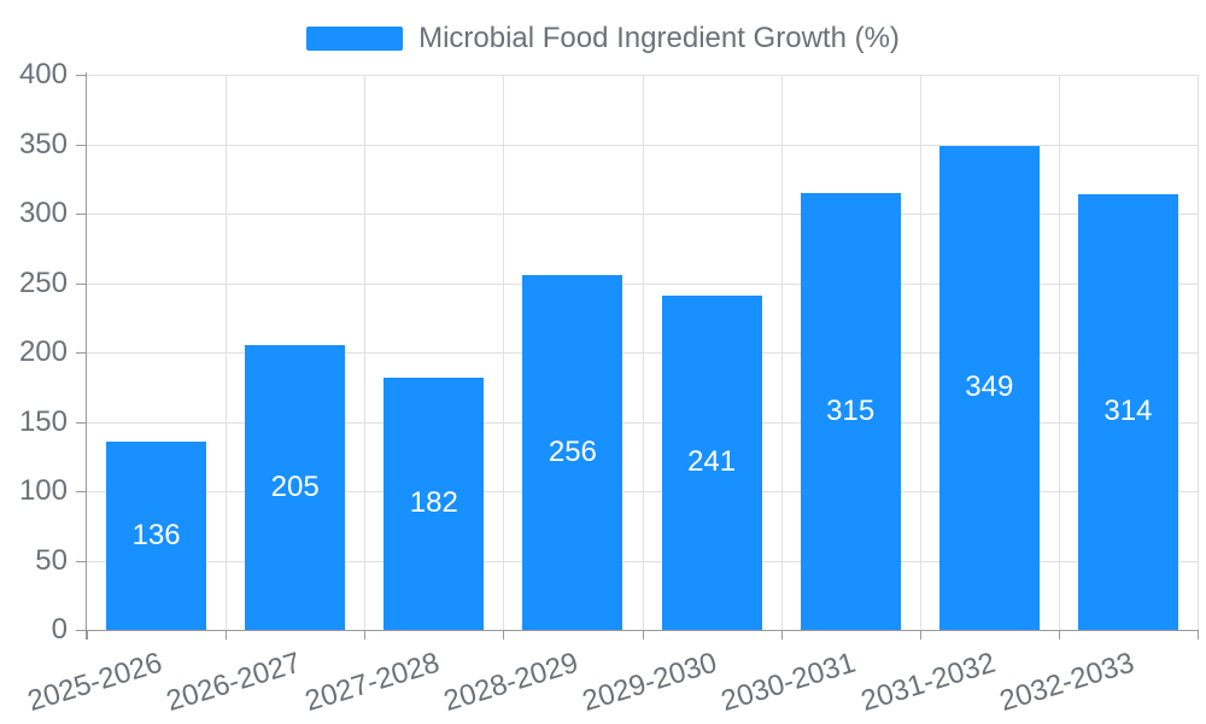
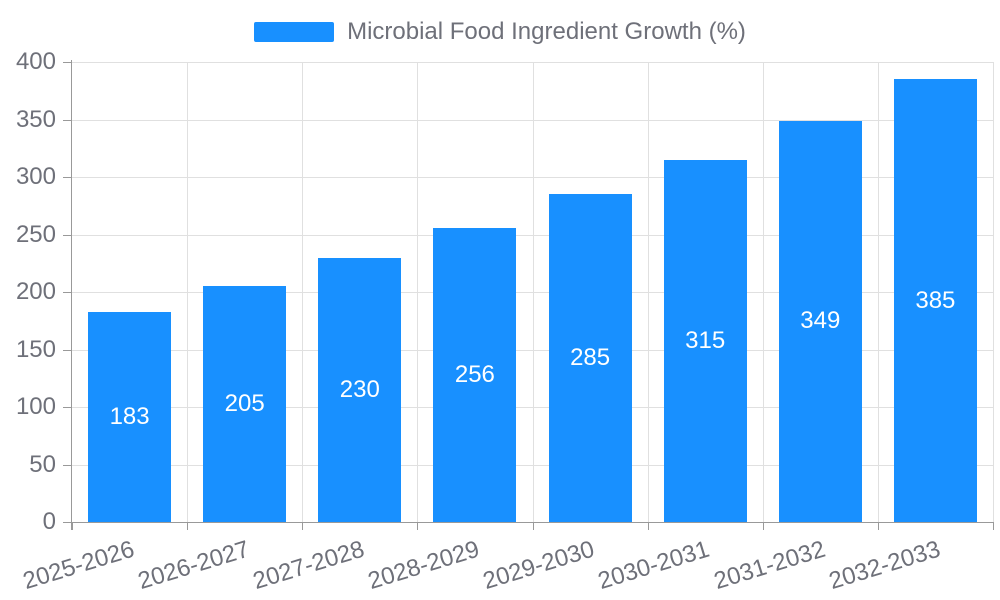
2025-2026: 136 -> 183
2027-2028: 182 -> 230
2029-2030: 241 -> 285
2032-2033: 314 -> 385
